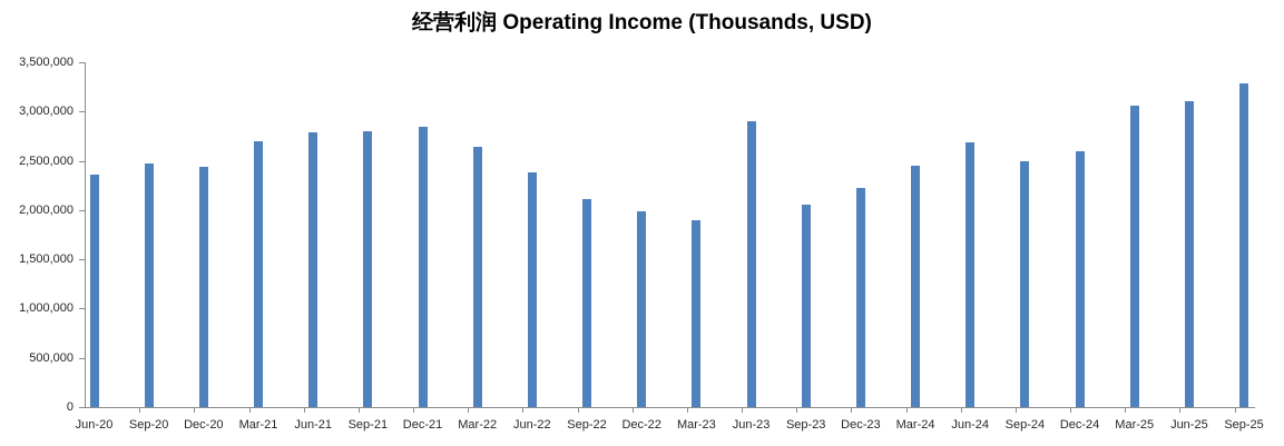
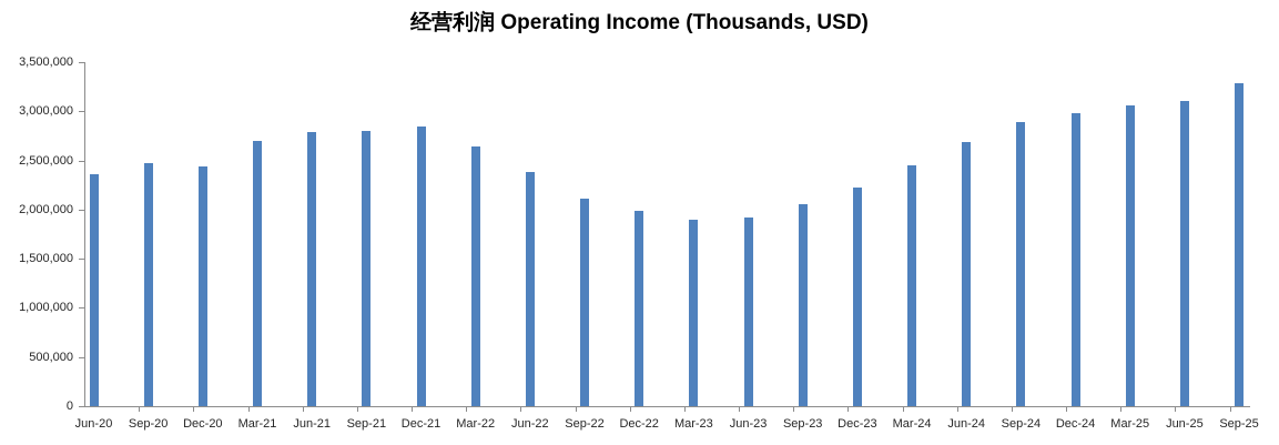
Jun-23: 2900000 -> 1900000
Sep-24: 2500000 -> 2900000
Dec-24: 2600000 -> 3000000
